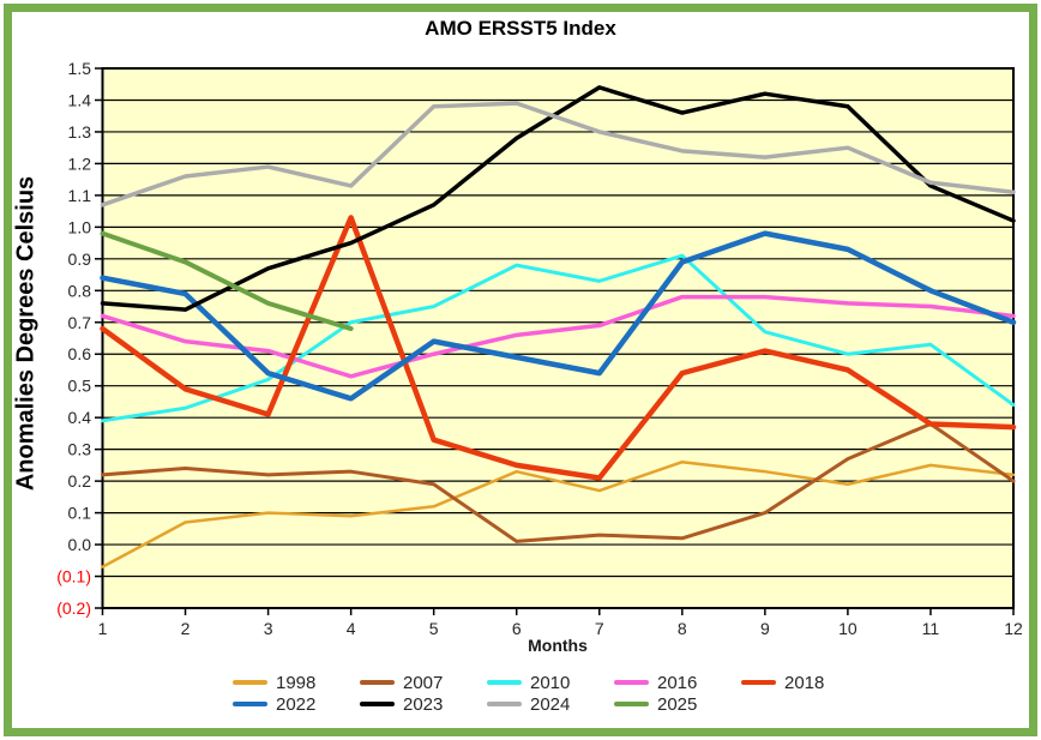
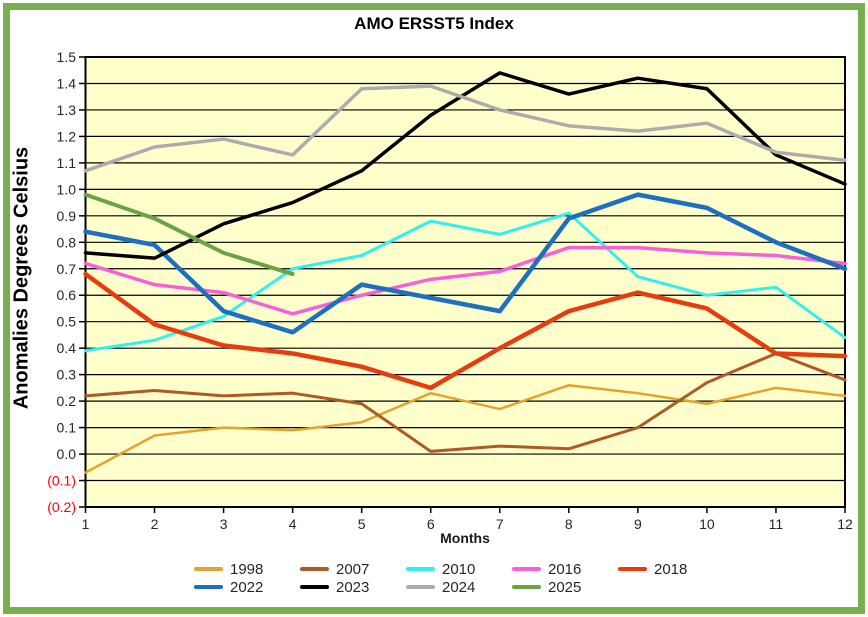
2018/4: 1.03 -> 0.38
2018/7: 0.21 -> 0.40
2007/12: 0.20 -> 0.28
